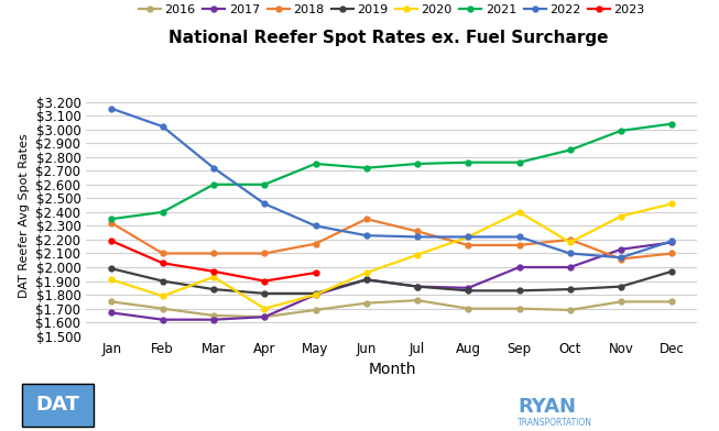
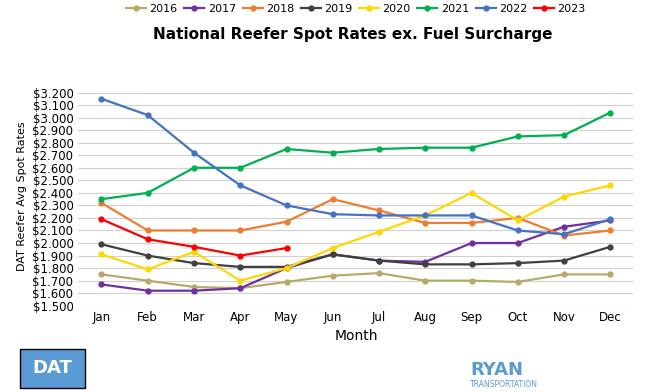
2021/Nov: $2.99 -> $2.86
